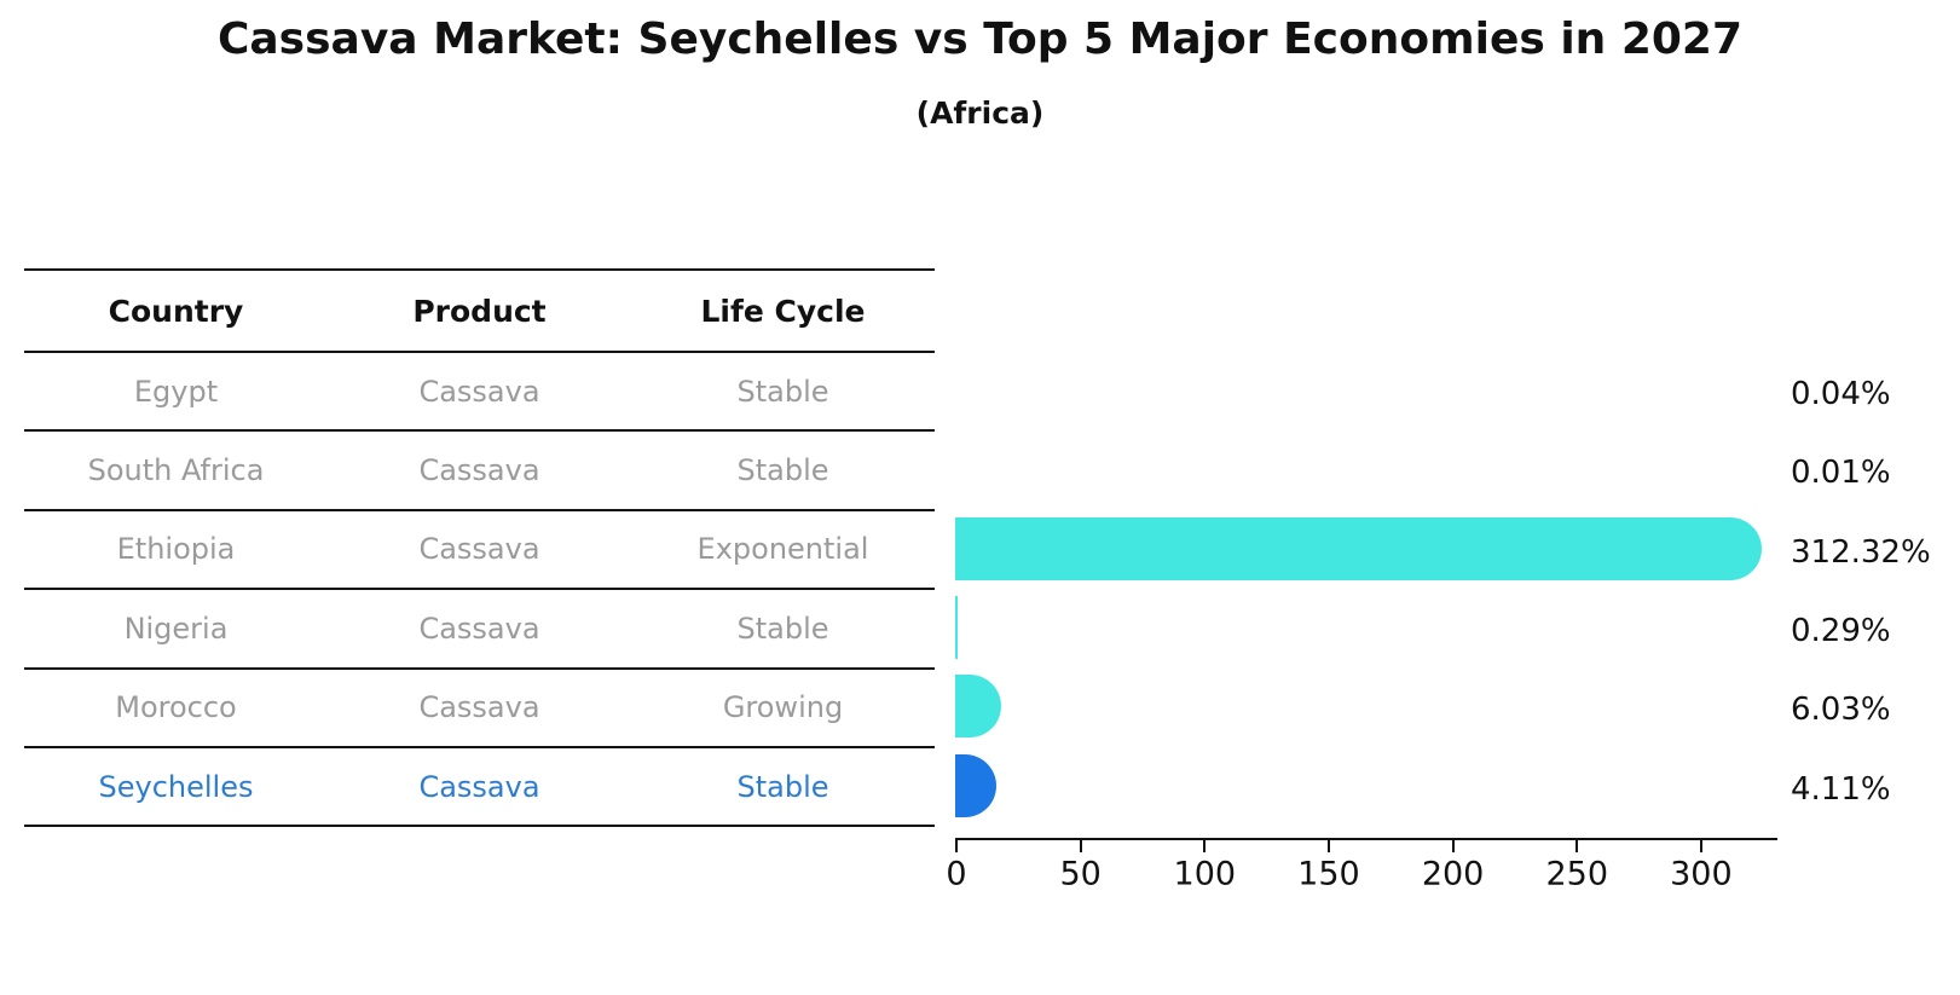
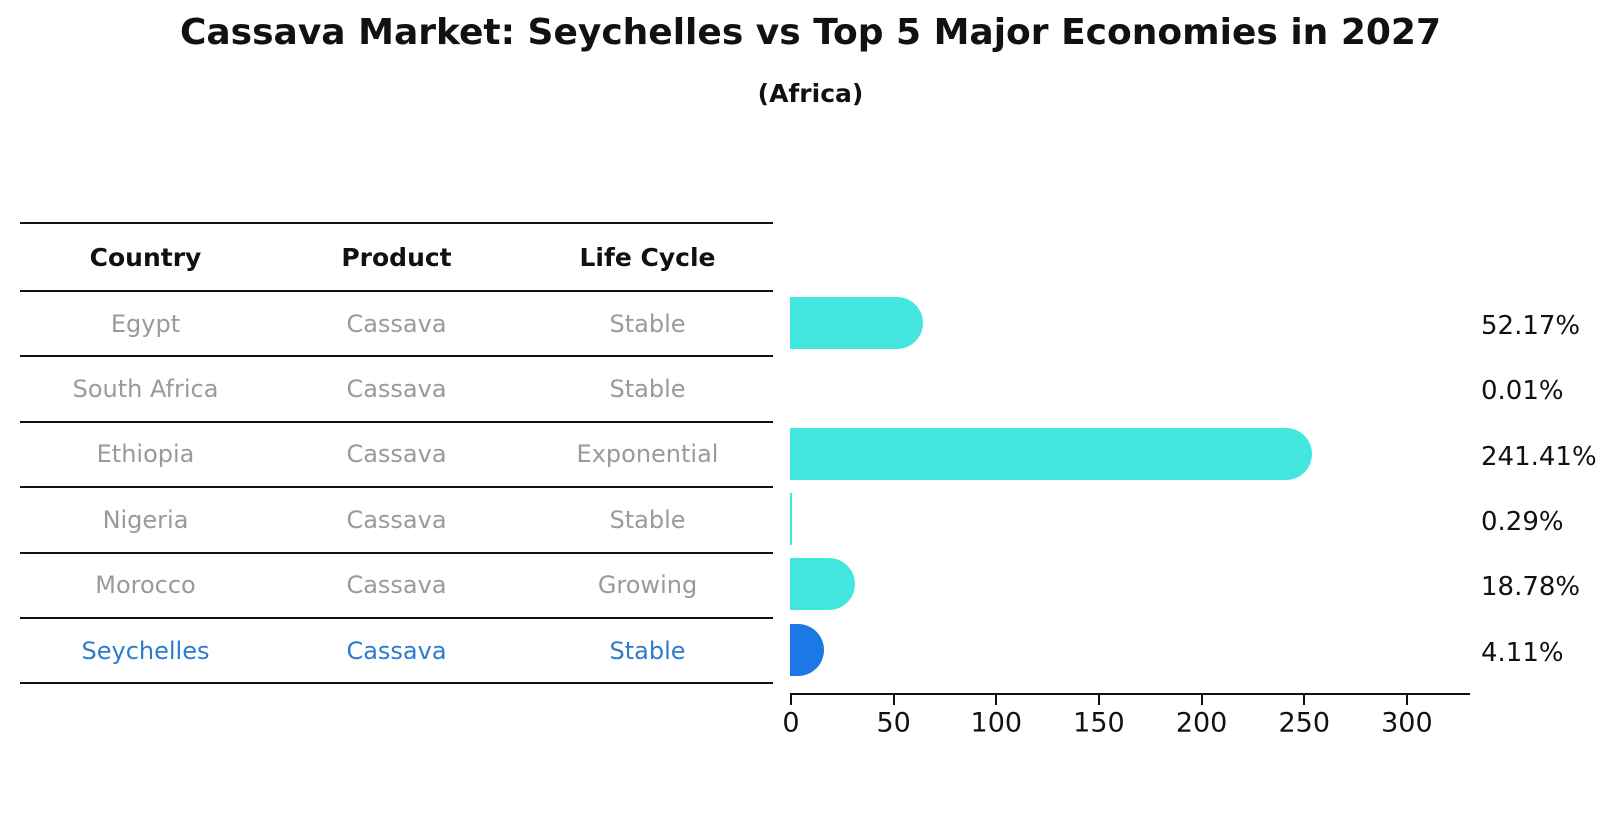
Egypt: 0.04% -> 52.17%
Ethiopia: 312.32% -> 241.41%
Morocco: 6.03% -> 18.78%
